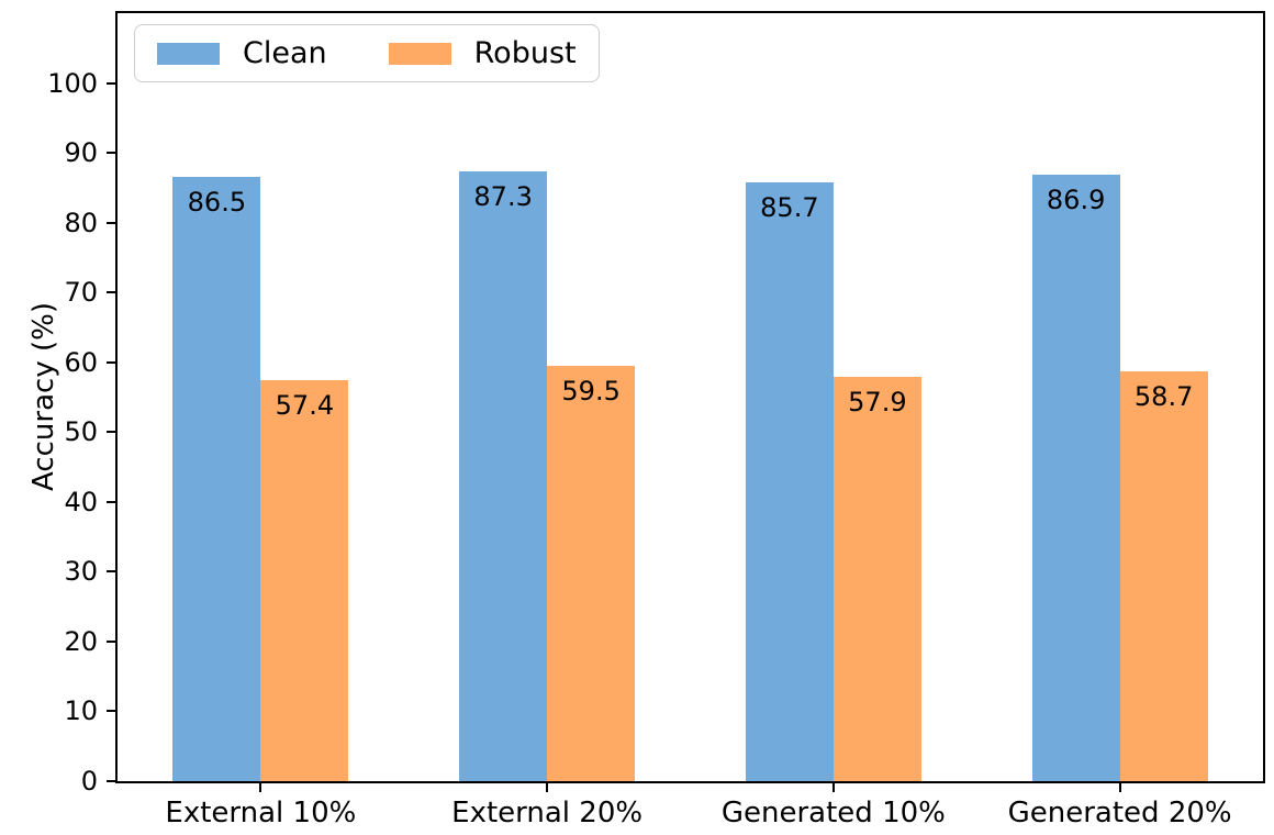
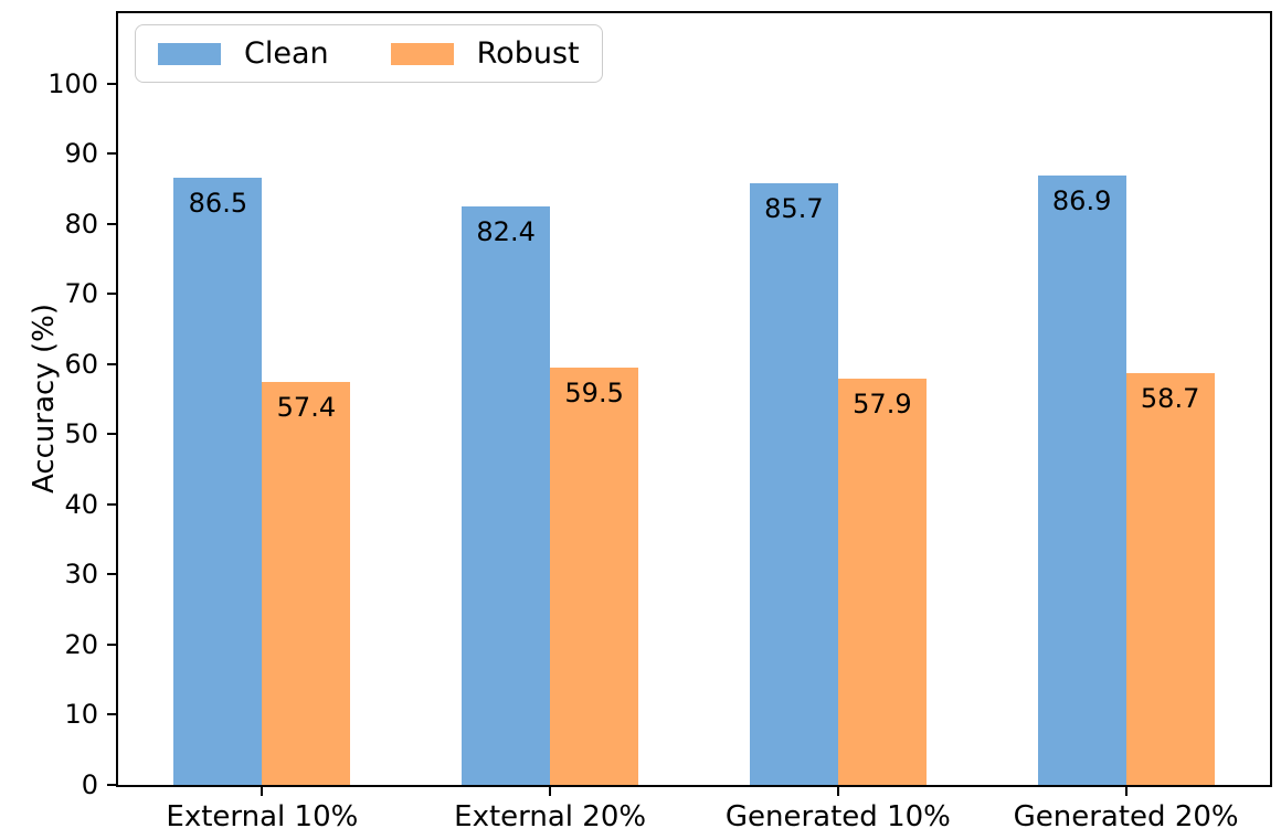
Clean/External 20%: 87.3 -> 82.4
